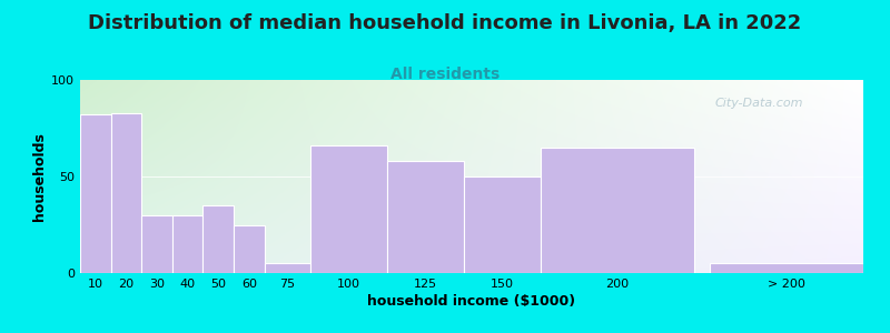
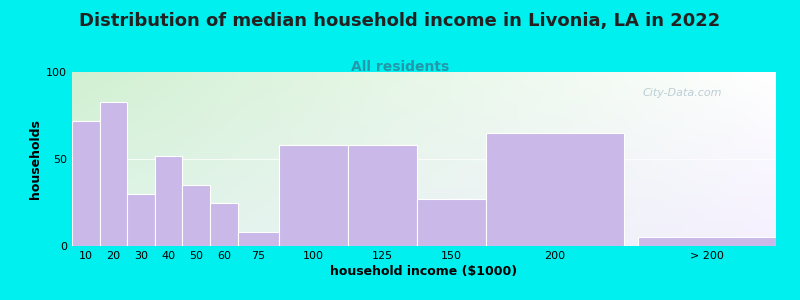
10: 82 -> 72
40: 30 -> 52
75: 5 -> 8
100: 66 -> 58
150: 50 -> 27
